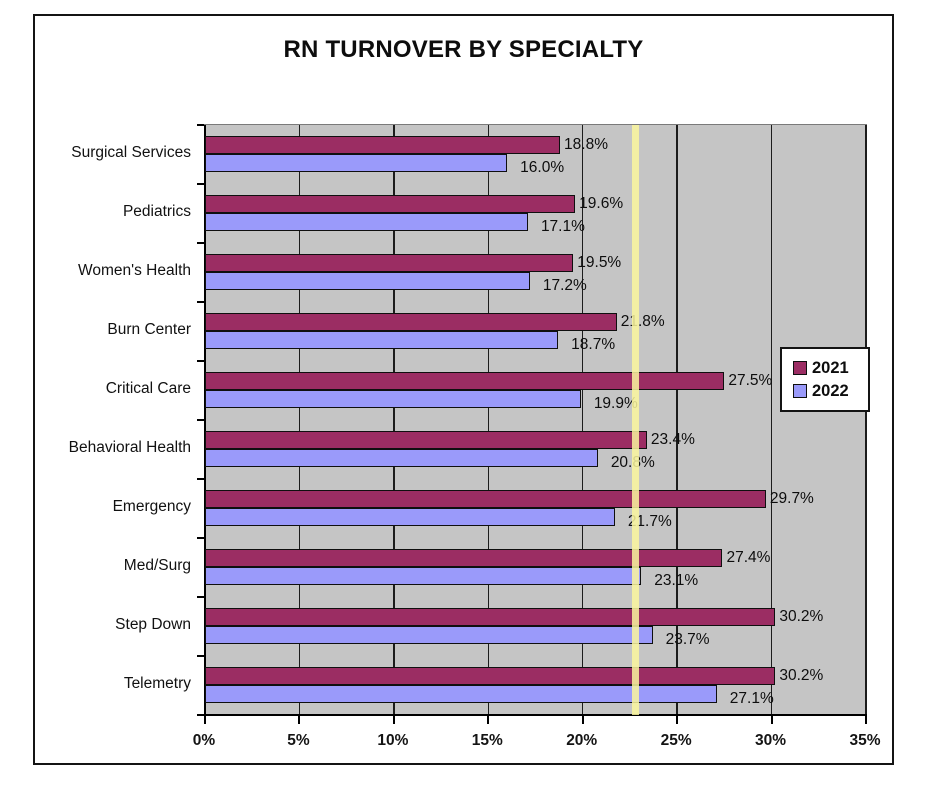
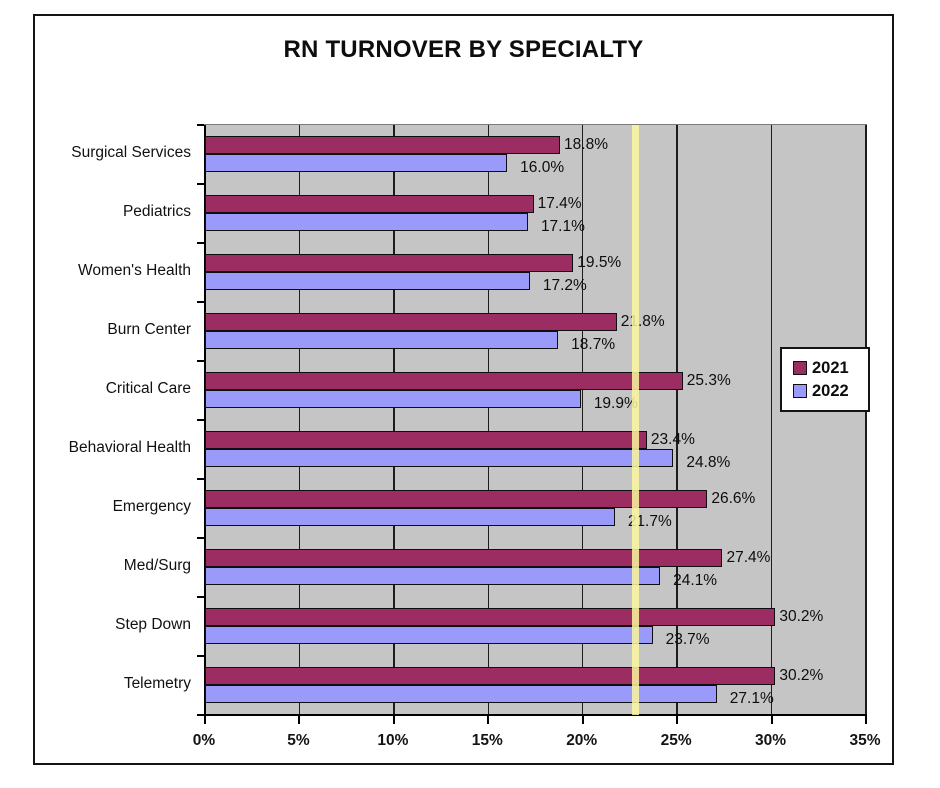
2021/Pediatrics: 19.6% -> 17.4%
2021/Critical Care: 27.5% -> 25.3%
2022/Behavioral Health: 20.8% -> 24.8%
2021/Emergency: 29.7% -> 26.6%
2022/Med/Surg: 23.1% -> 24.1%
